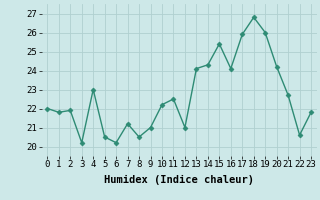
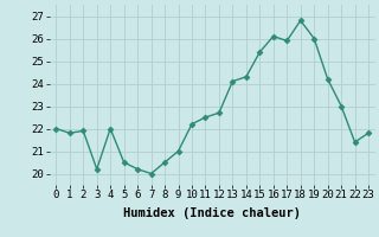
4: 23.0 -> 22.0
7: 21.2 -> 20.0
12: 21.0 -> 22.7
16: 24.1 -> 26.1
21: 22.7 -> 23.0
22: 20.6 -> 21.4
